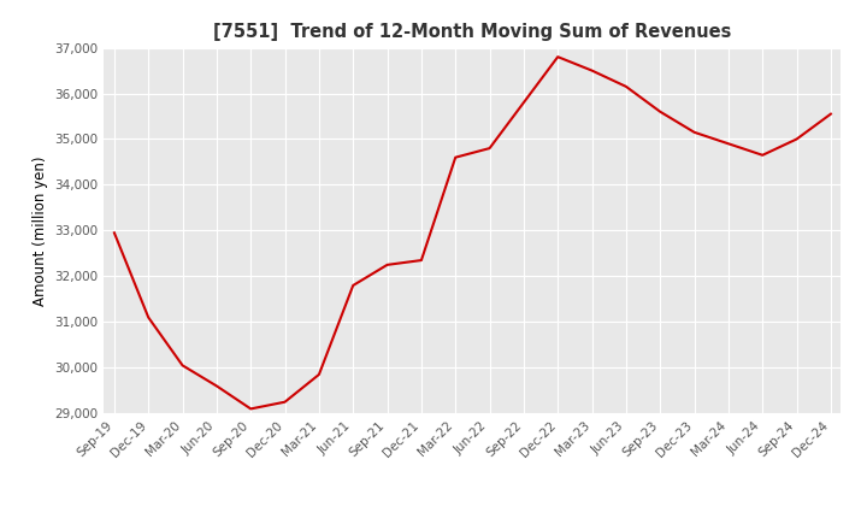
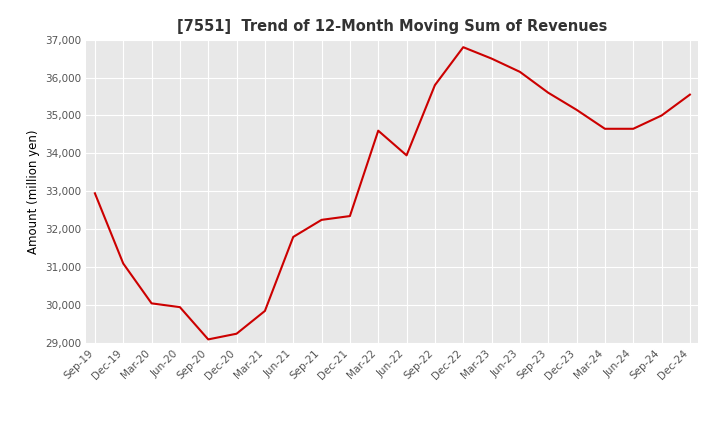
Jun-20: 29,600 -> 29,950
Jun-22: 34,800 -> 33,950
Mar-24: 34,900 -> 34,650
